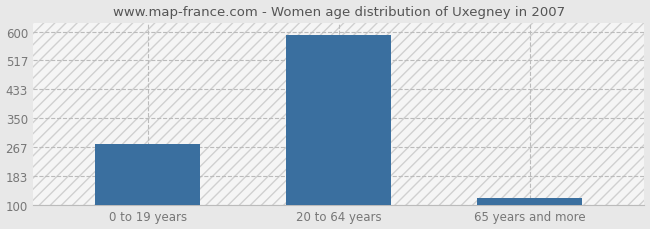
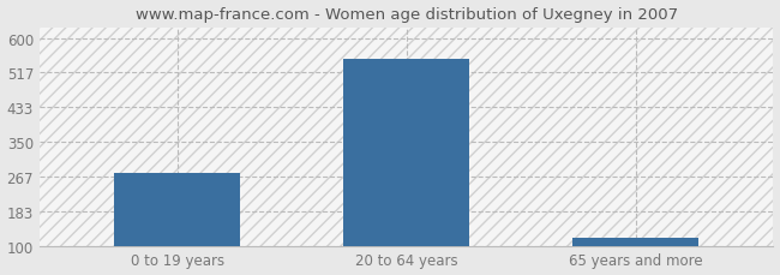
20 to 64 years: 590 -> 550
